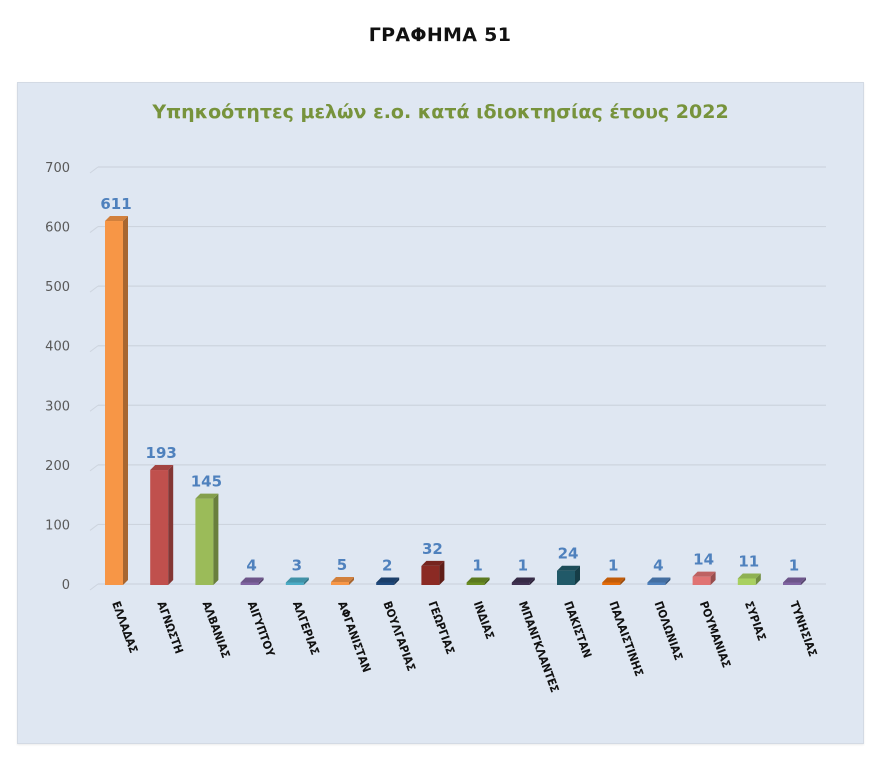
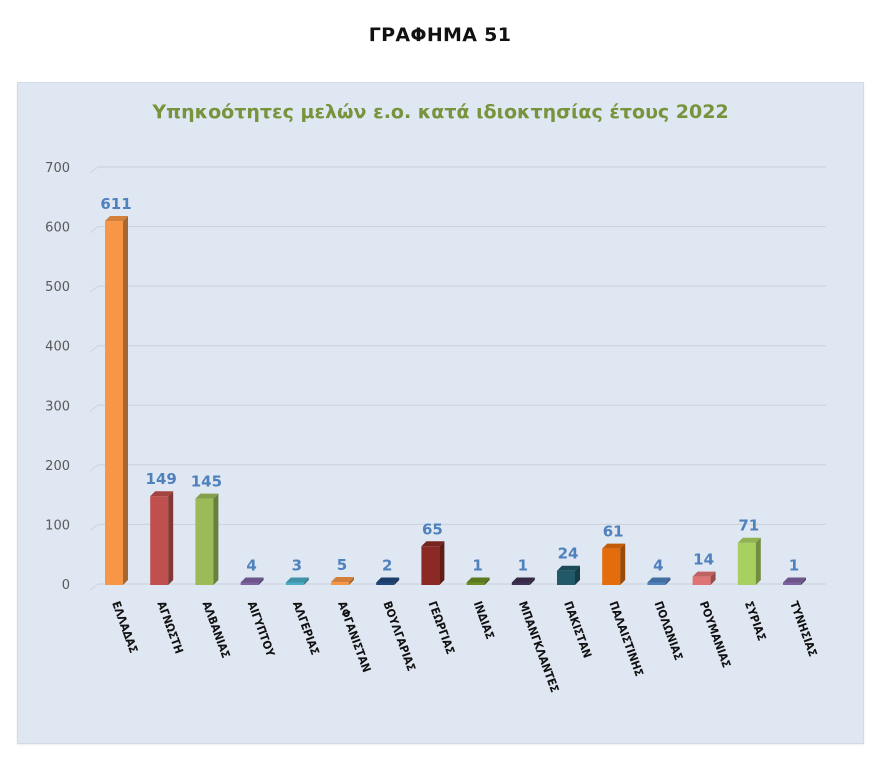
ΑΓΝΩΣΤΗ: 193 -> 149
ΓΕΩΡΓΙΑΣ: 32 -> 65
ΠΑΛΑΙΣΤΙΝΗΣ: 1 -> 61
ΣΥΡΙΑΣ: 11 -> 71
